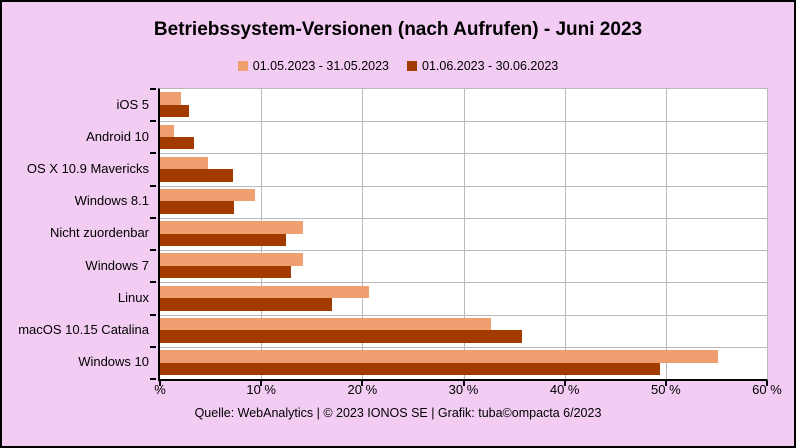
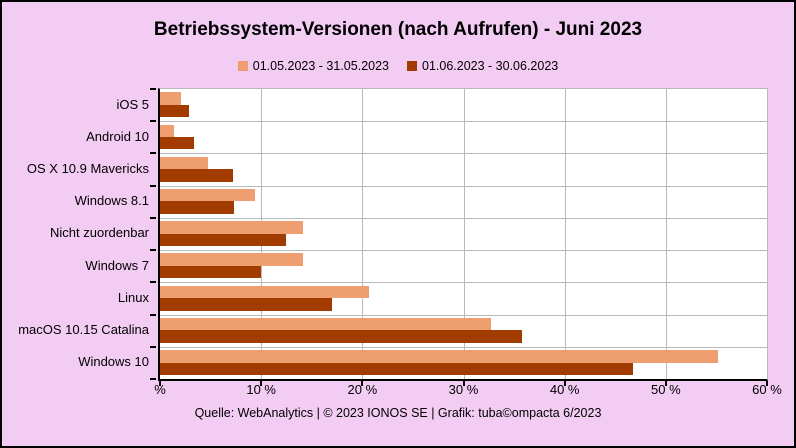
01.06.2023 - 30.06.2023/Windows 7: 12.9% -> 10.0%
01.06.2023 - 30.06.2023/Windows 10: 49.4% -> 46.8%
